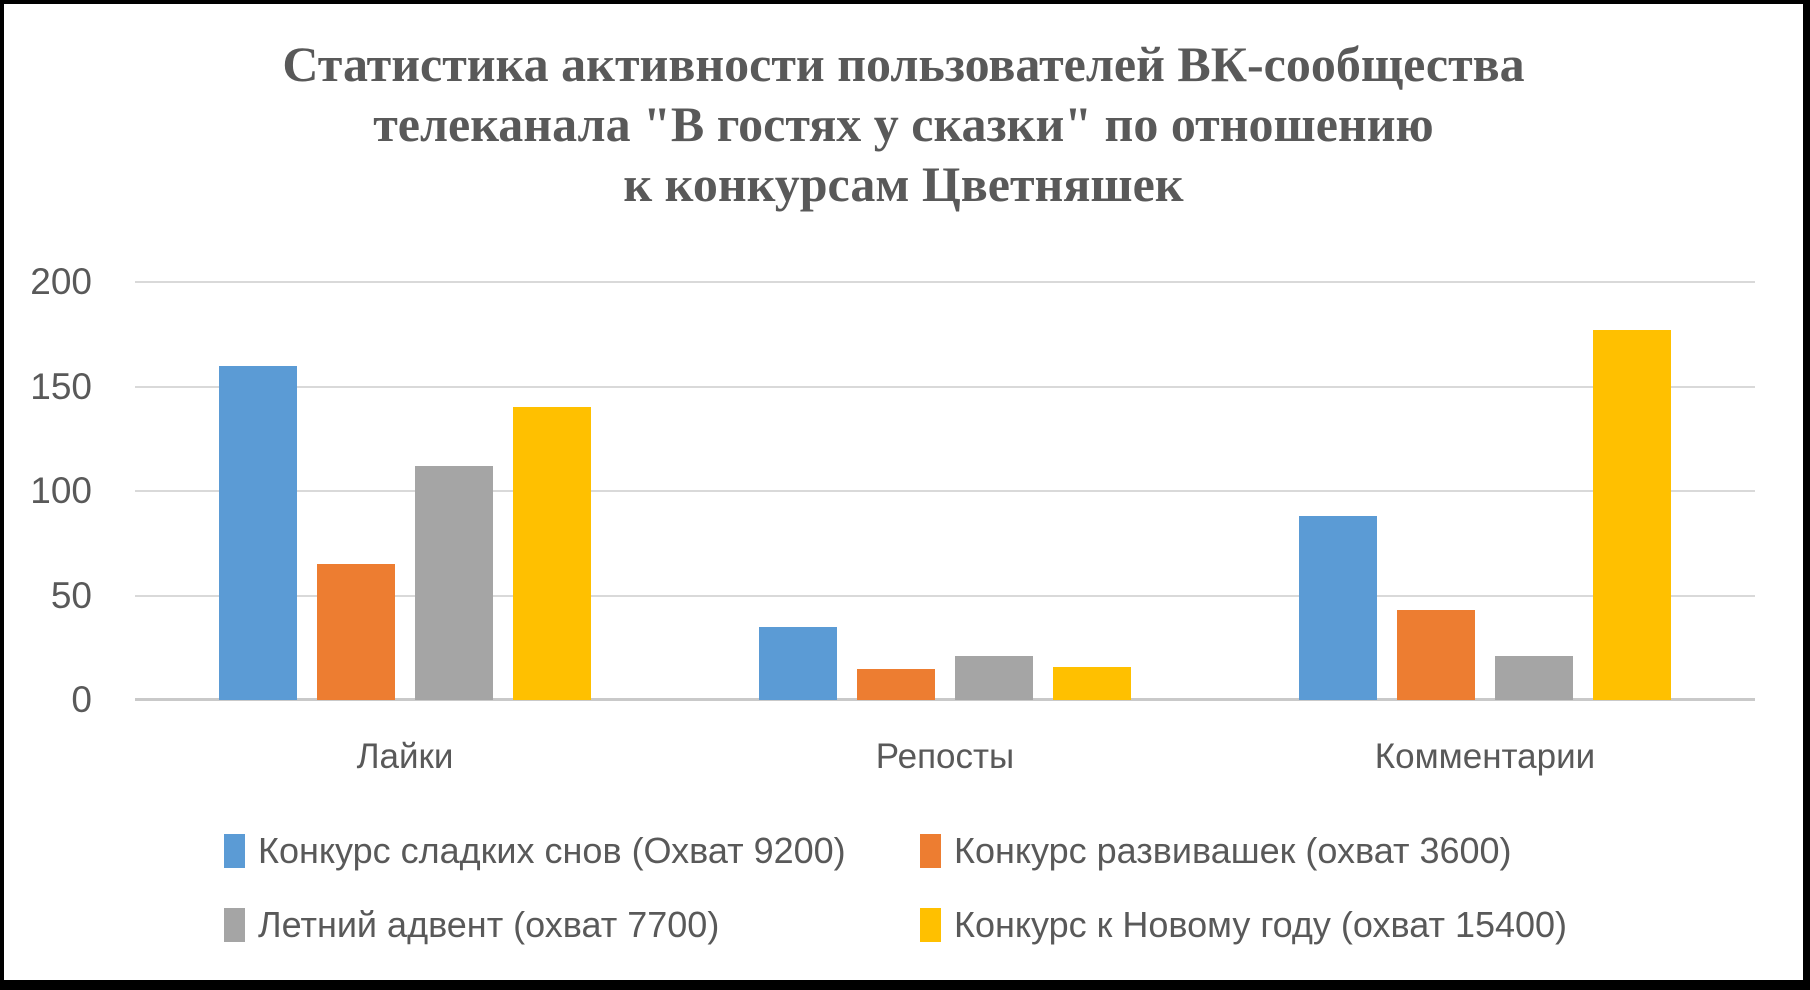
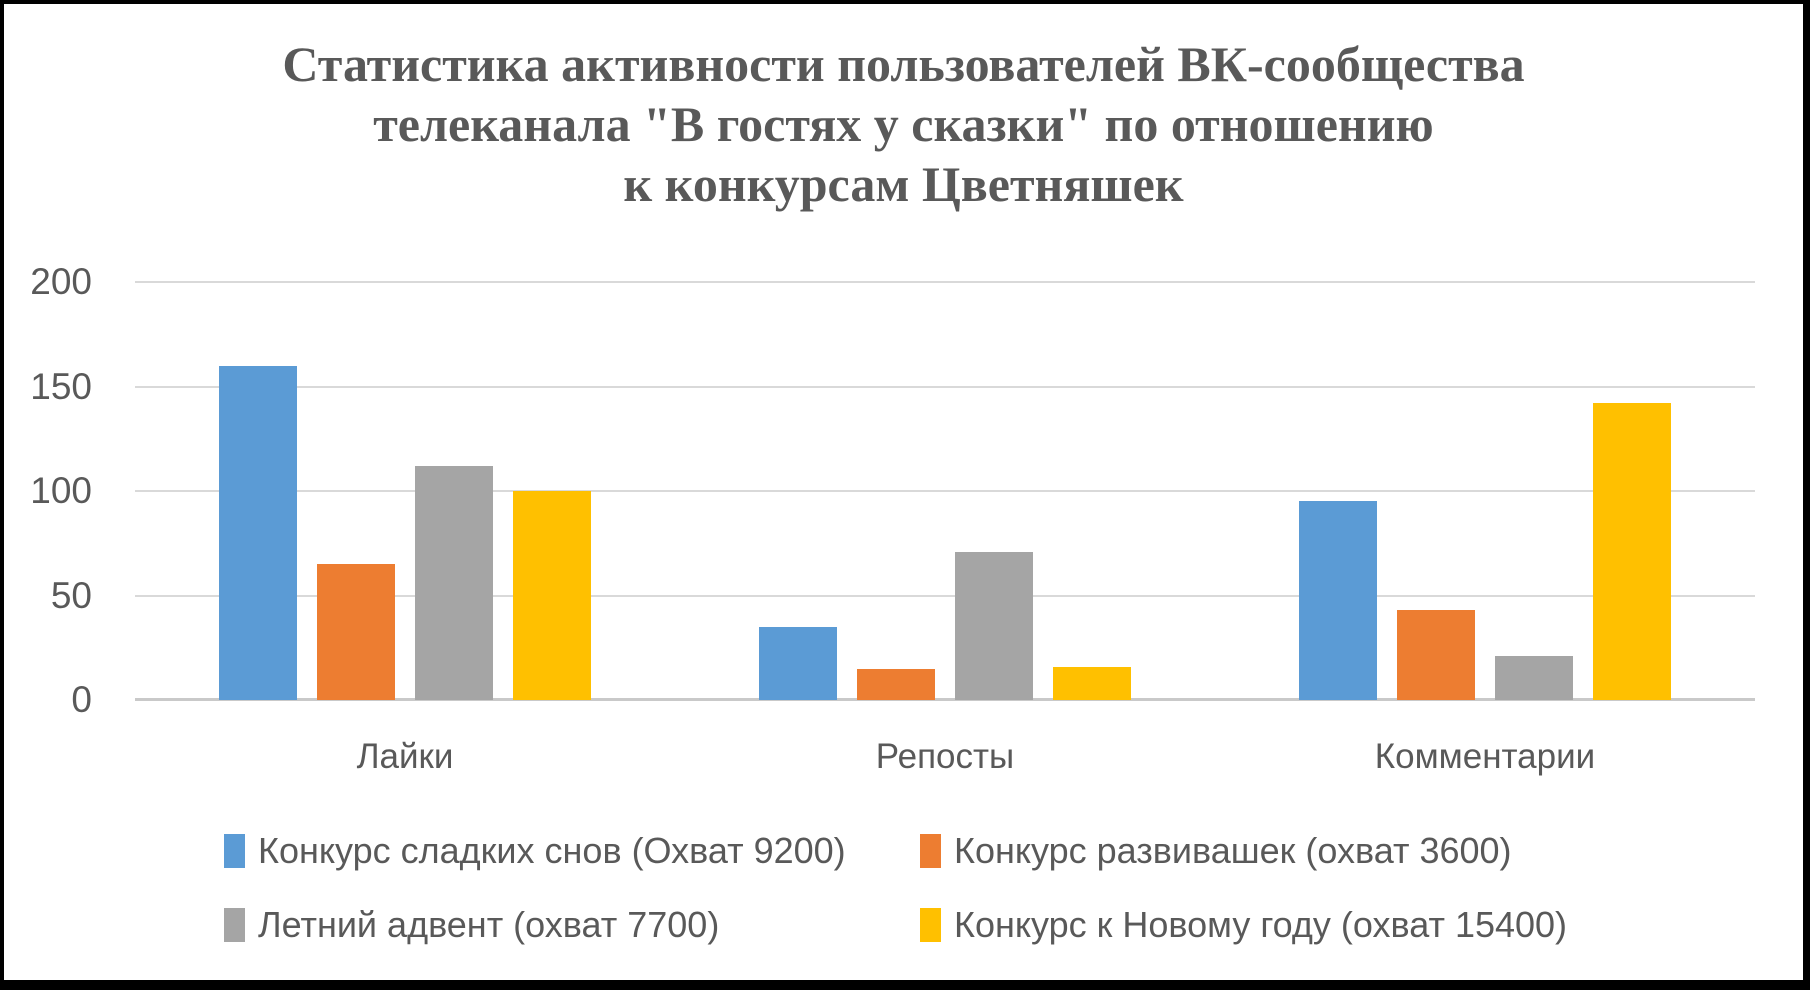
Конкурс к Новому году (охват 15400)/Лайки: 140 -> 100
Летний адвент (охват 7700)/Репосты: 21 -> 71
Конкурс сладких снов (Охват 9200)/Комментарии: 88 -> 95
Конкурс к Новому году (охват 15400)/Комментарии: 177 -> 142
